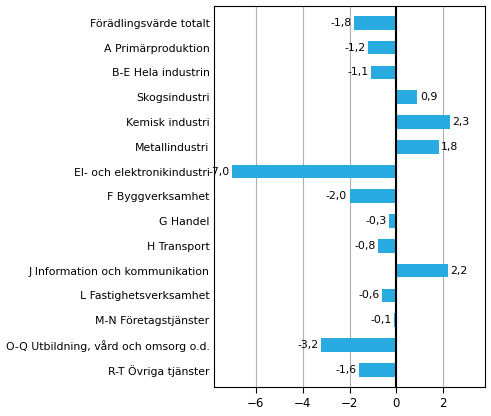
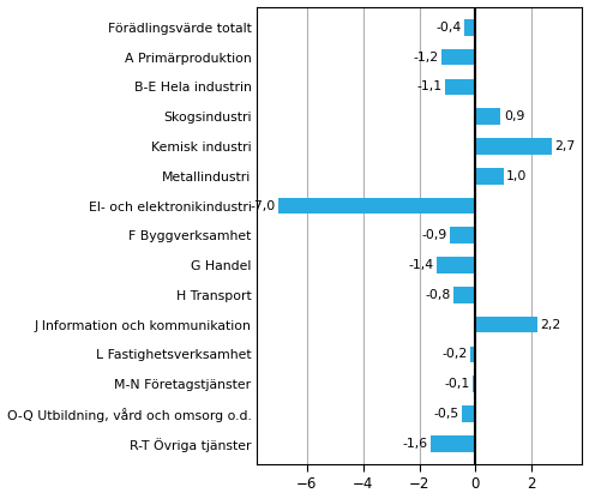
Förädlingsvärde totalt: -1,8 -> -0,4
Kemisk industri: 2,3 -> 2,7
Metallindustri: 1,8 -> 1,0
F Byggverksamhet: -2,0 -> -0,9
G Handel: -0,3 -> -1,4
L Fastighetsverksamhet: -0,6 -> -0,2
O-Q Utbildning, vård och omsorg o.d.: -3,2 -> -0,5
